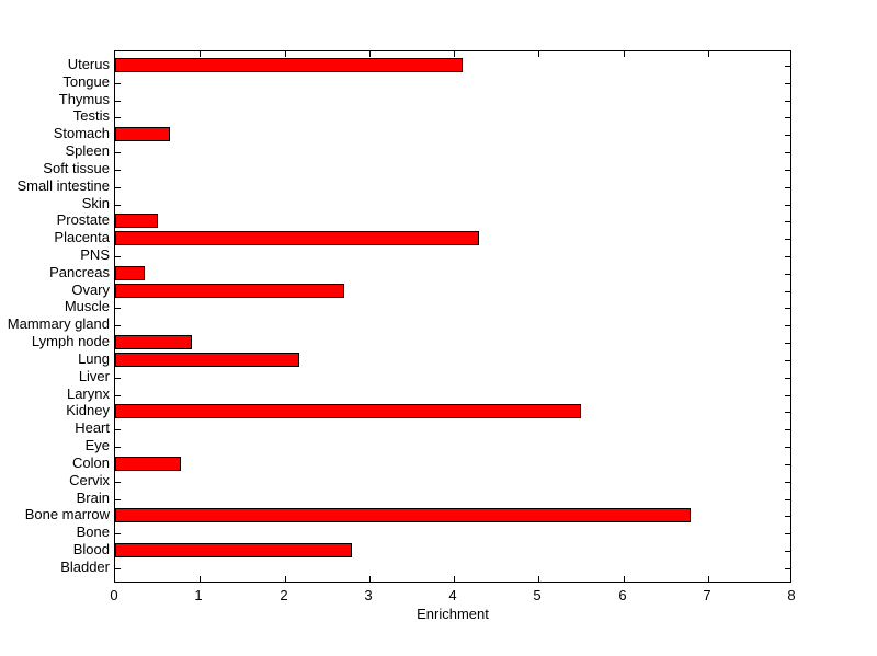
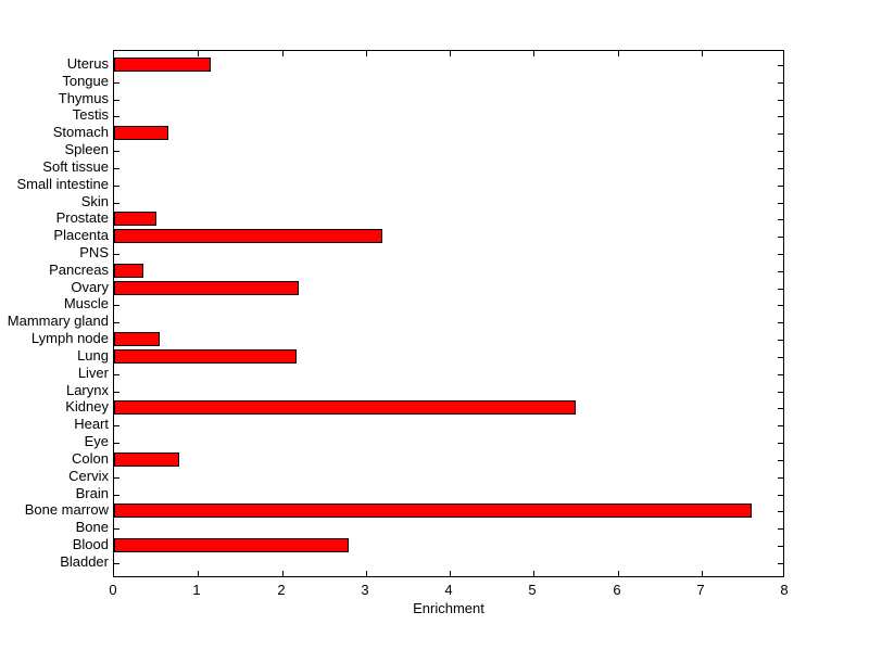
Uterus: 4.1 -> 1.1
Placenta: 4.3 -> 3.2
Ovary: 2.7 -> 2.2
Lymph node: 0.9 -> 0.6
Bone marrow: 6.8 -> 7.6
